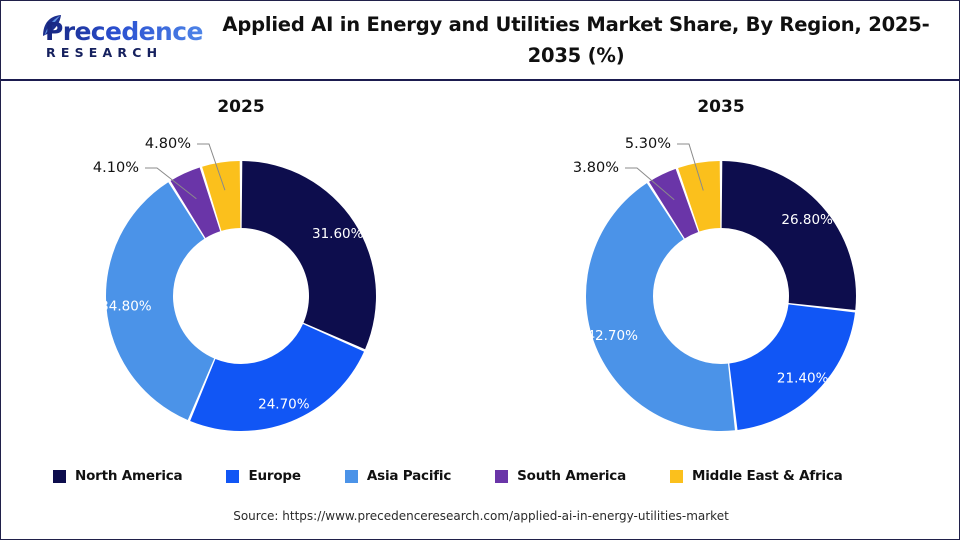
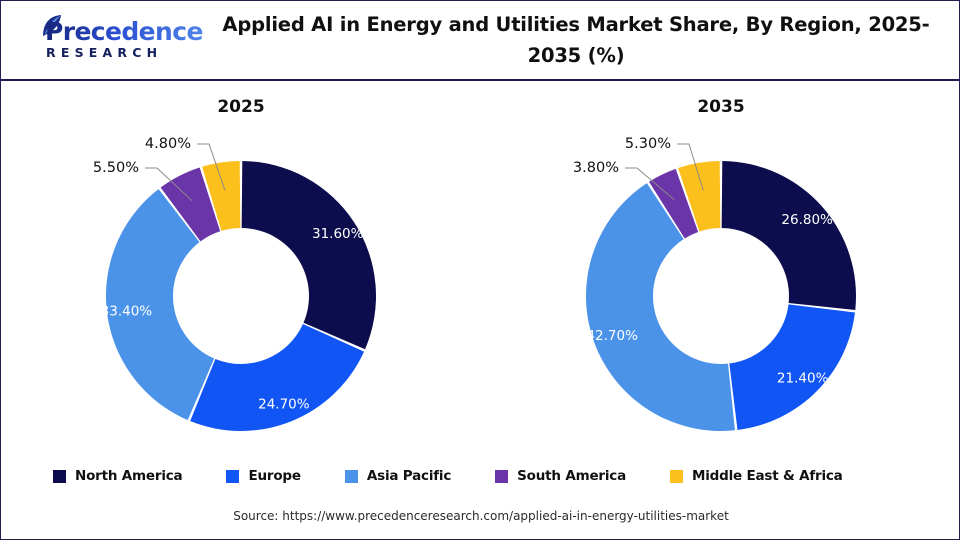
2025/Asia Pacific: 34.80% -> 33.40%
2025/South America: 4.10% -> 5.50%
